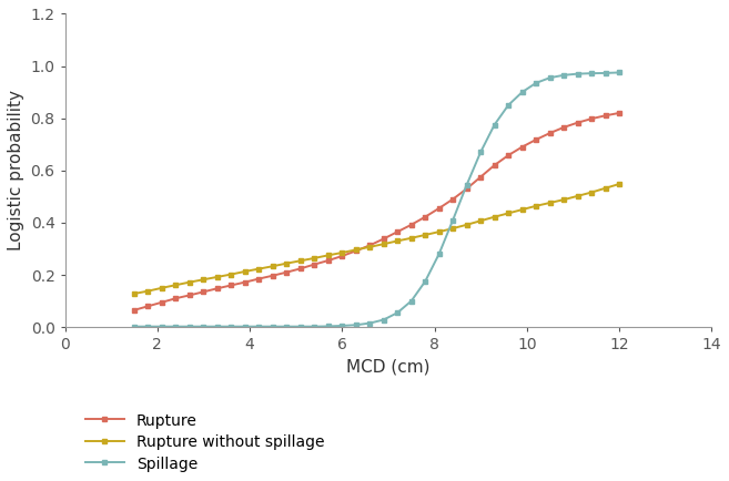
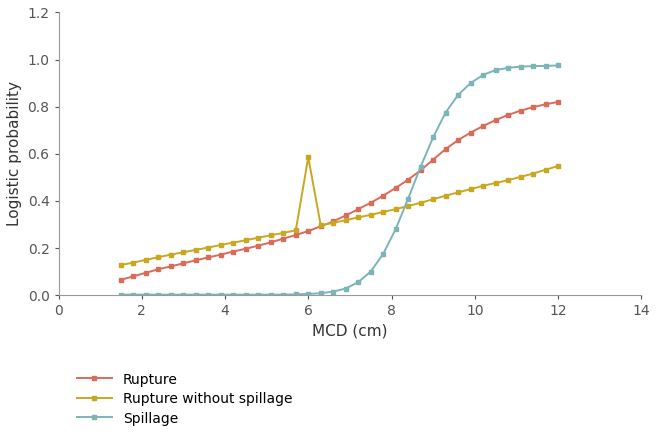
Rupture without spillage/6: 0.285 -> 0.585
